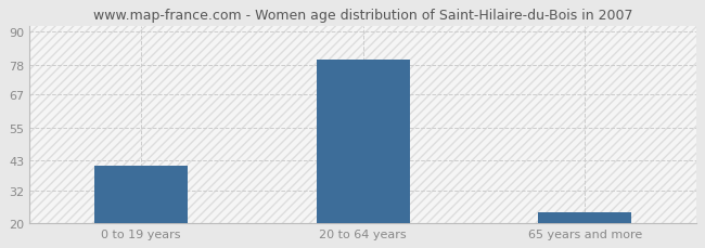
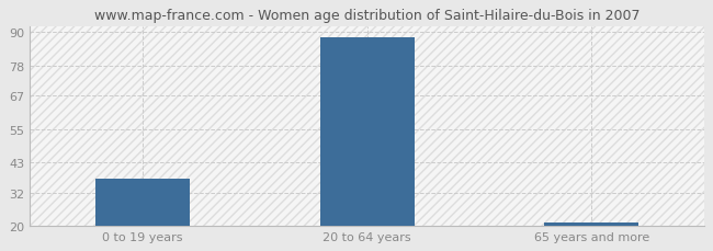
0 to 19 years: 41 -> 37
20 to 64 years: 80 -> 88
65 years and more: 24 -> 21
